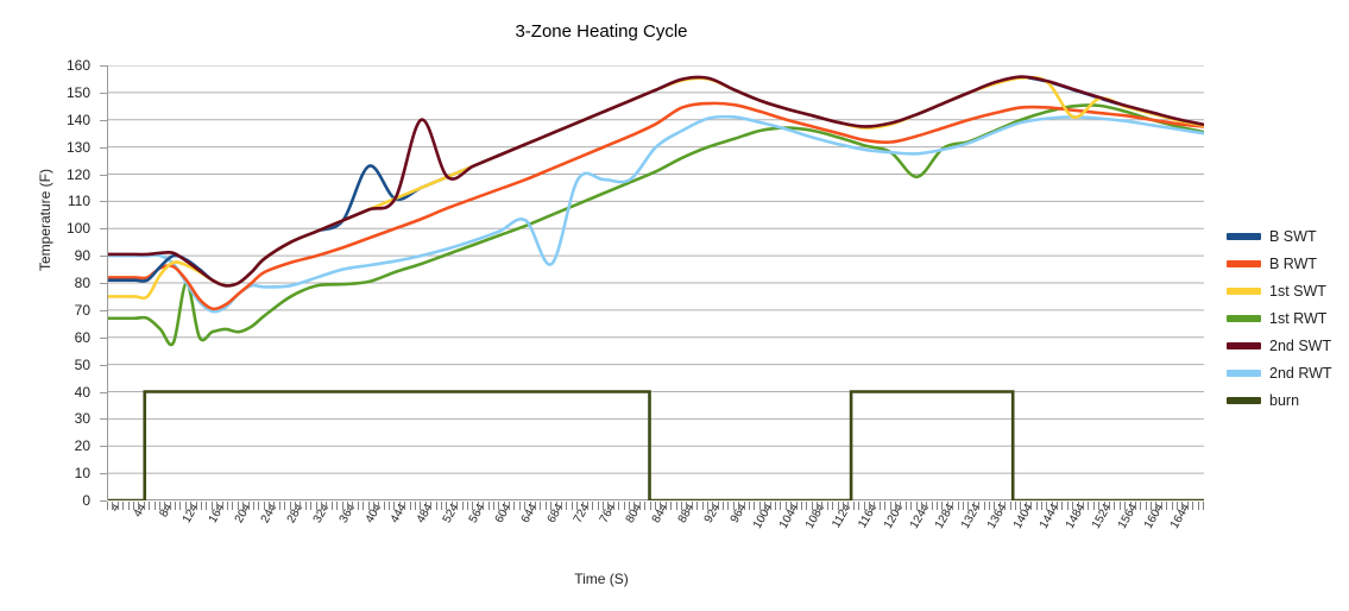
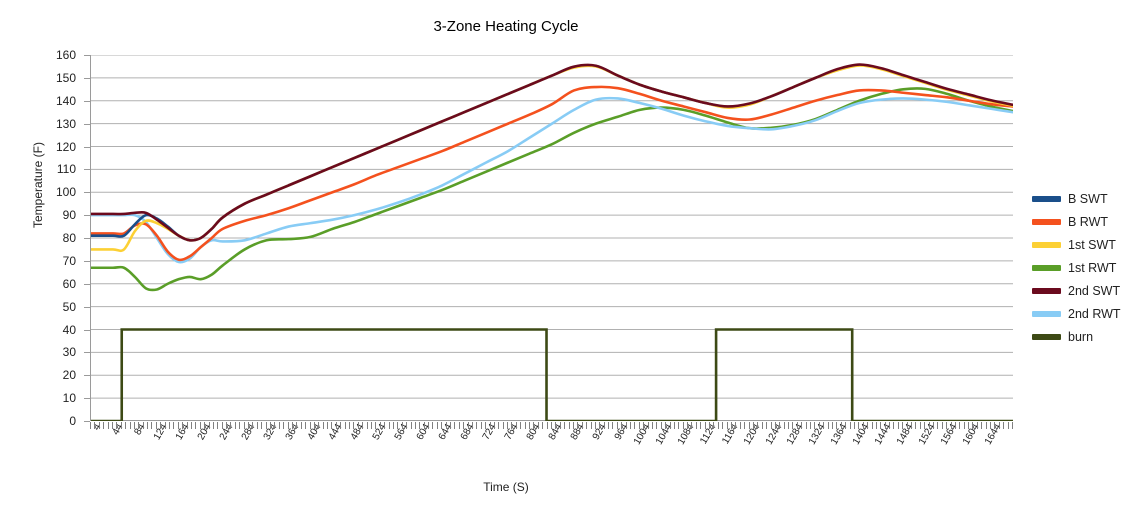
1st RWT/124: 80 -> 58
B SWT/404: 123 -> 107
2nd SWT/484: 140 -> 115
2nd RWT/684: 87 -> 108
2nd RWT/724: 118 -> 113
2nd RWT/804: 118 -> 124
1st RWT/1244: 119 -> 128
1st SWT/1484: 141 -> 151
